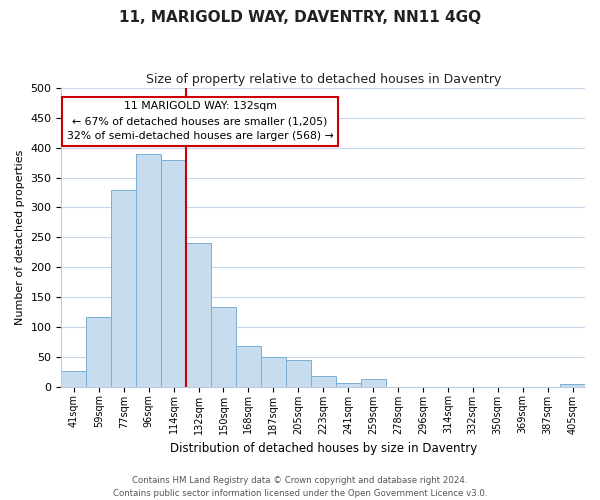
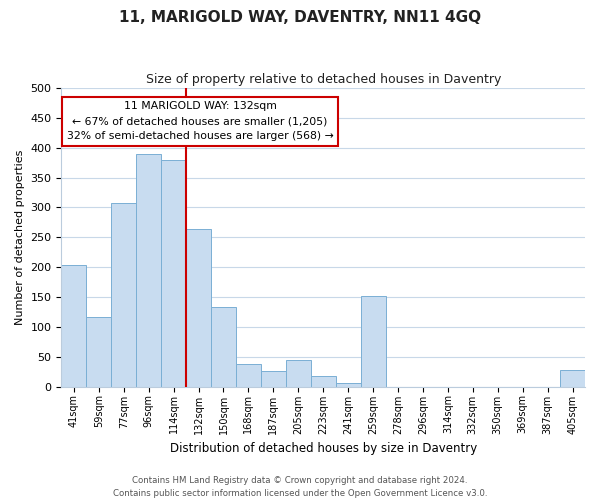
41sqm: 27 -> 204
77sqm: 330 -> 308
132sqm: 240 -> 264
168sqm: 68 -> 38
187sqm: 50 -> 26
259sqm: 13 -> 152
405sqm: 5 -> 28
